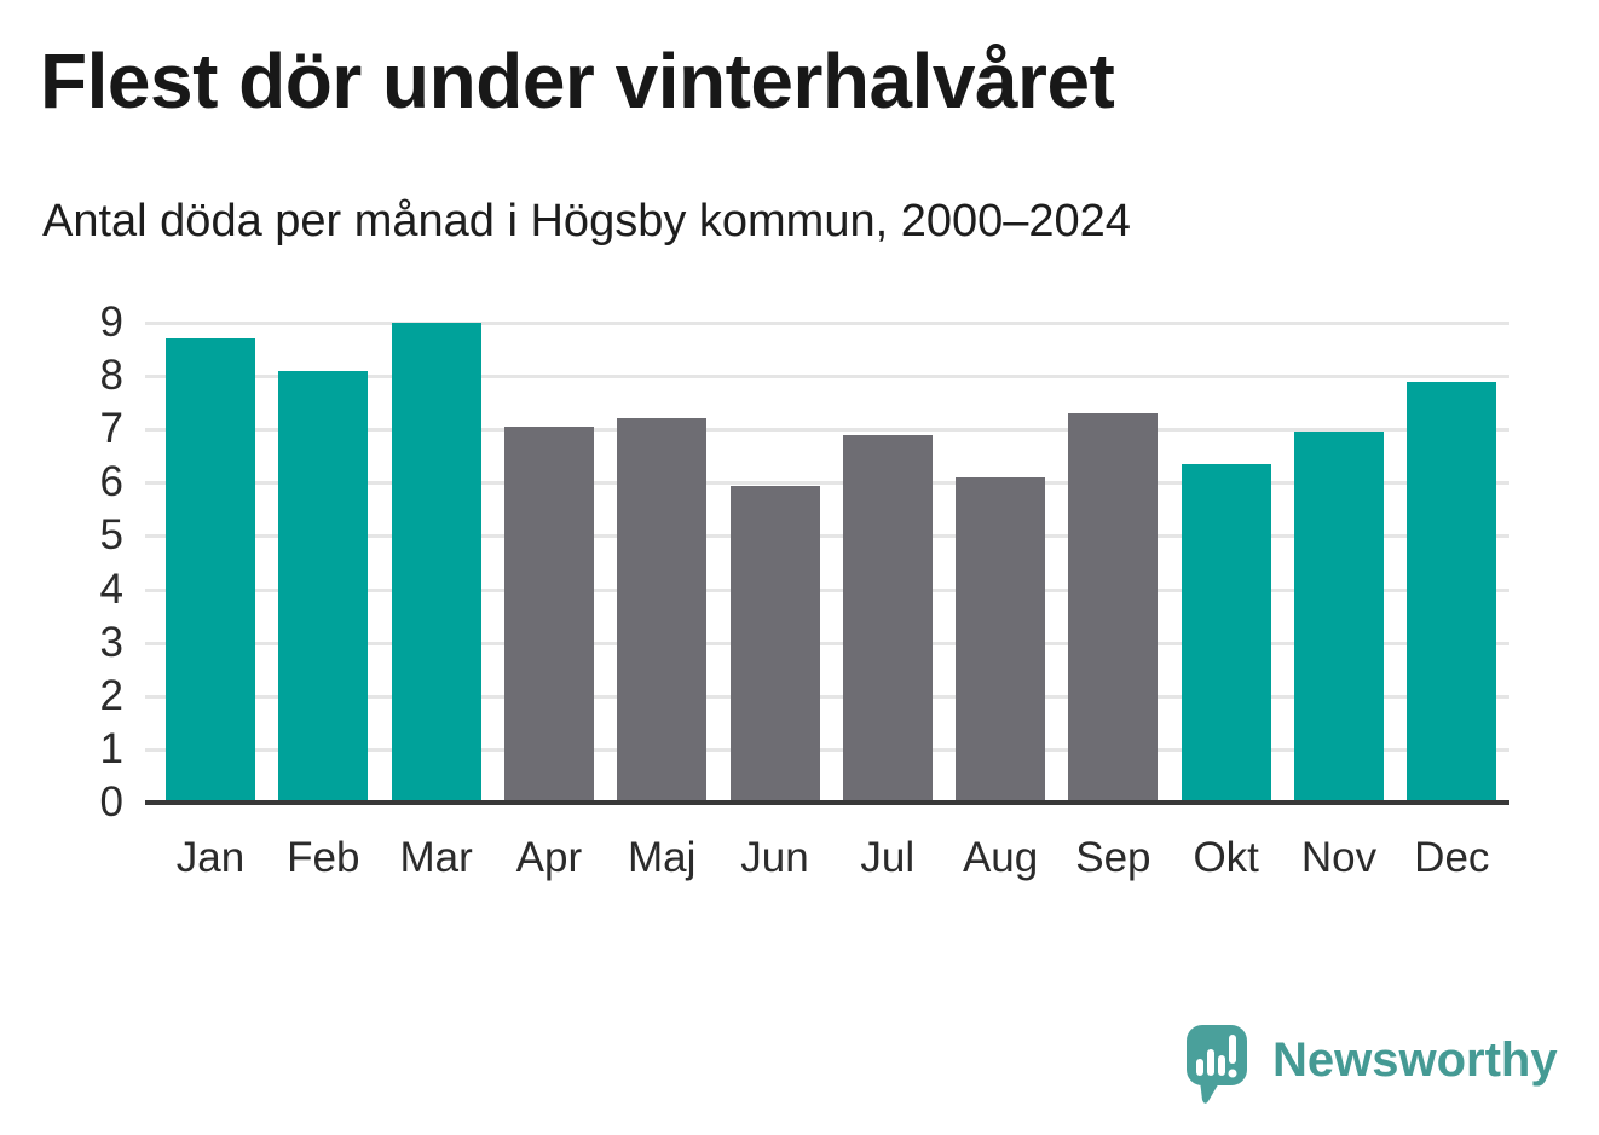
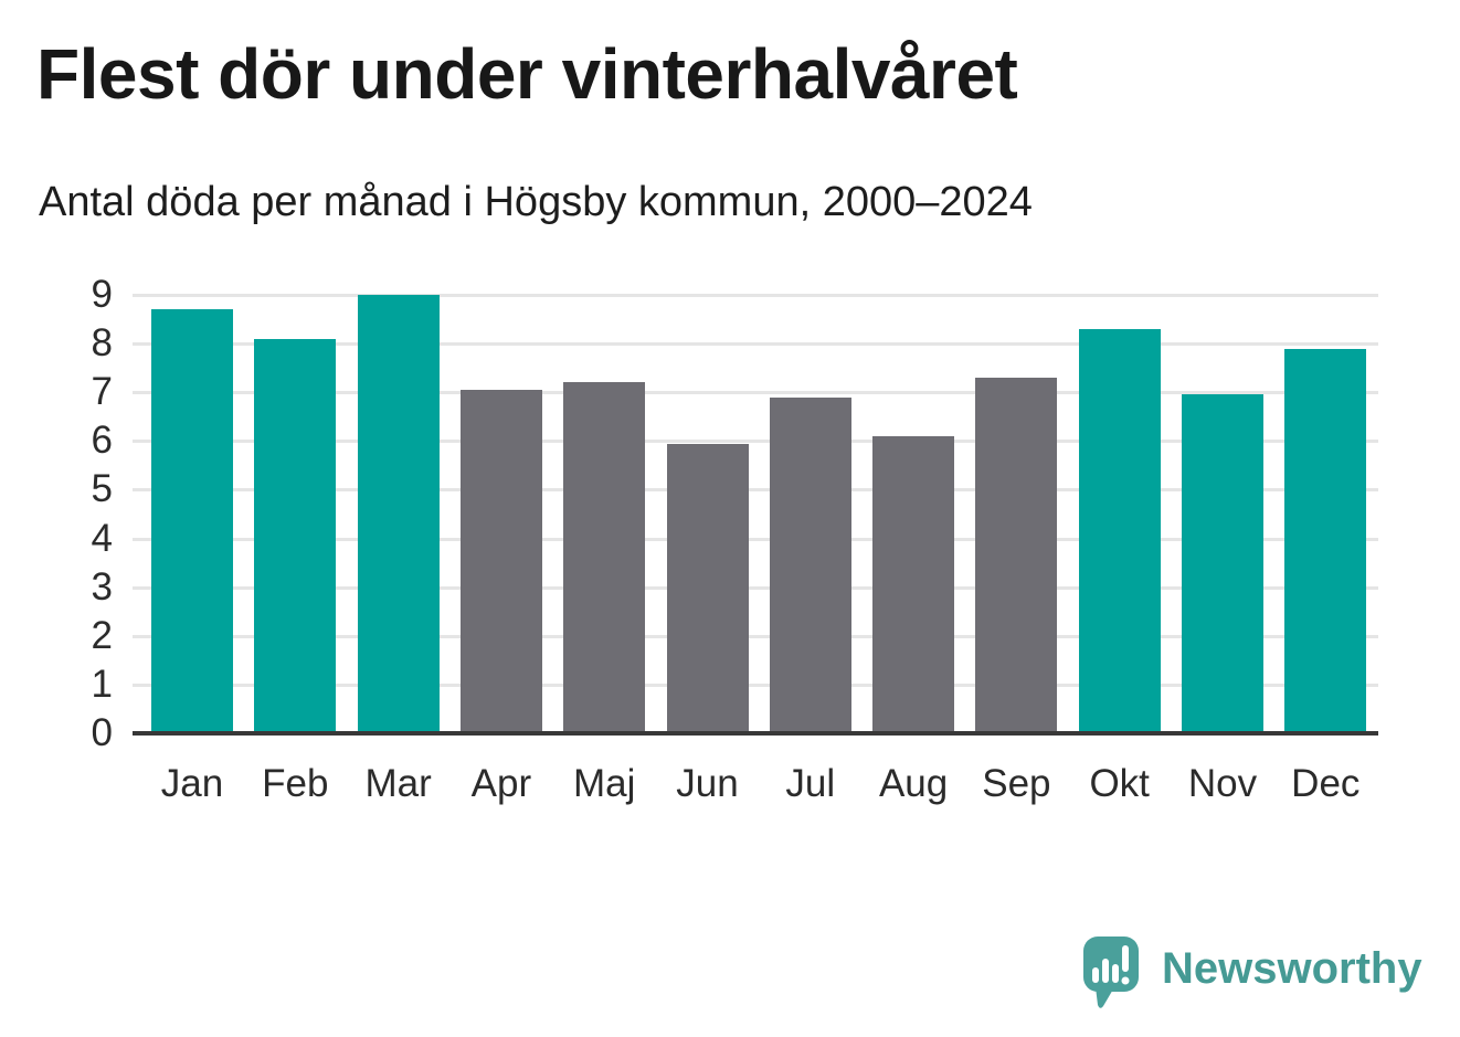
Okt: 6.3 -> 8.3
